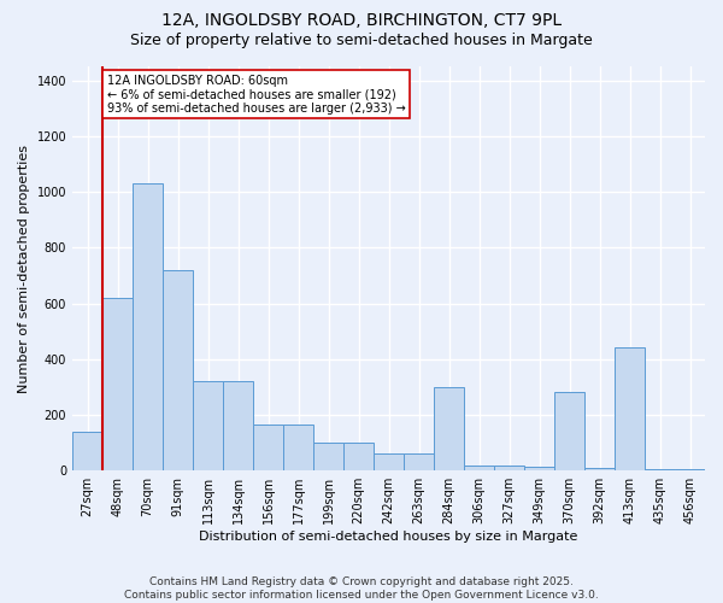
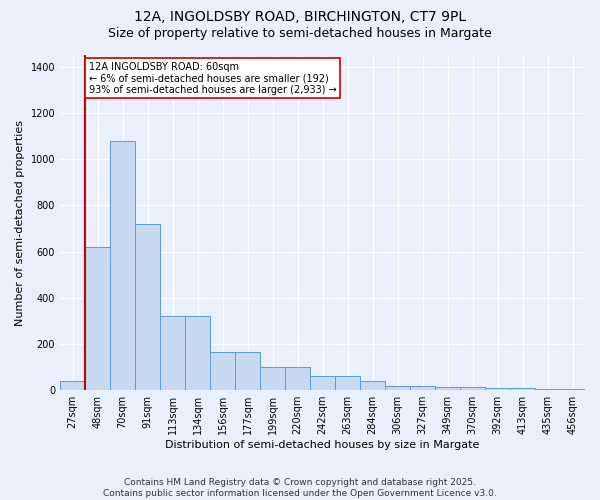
27sqm: 140 -> 40
70sqm: 1030 -> 1080
284sqm: 300 -> 40
370sqm: 280 -> 15
413sqm: 440 -> 10
